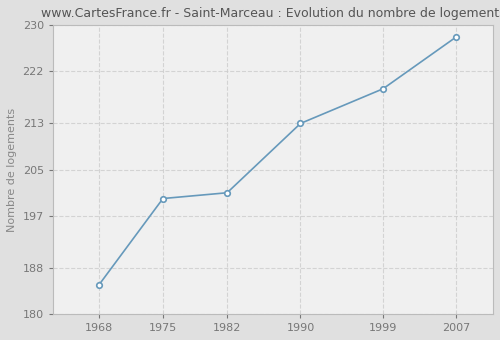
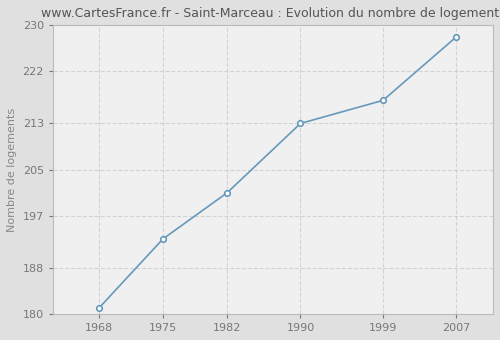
1968: 185 -> 181
1975: 200 -> 193
1999: 219 -> 217
